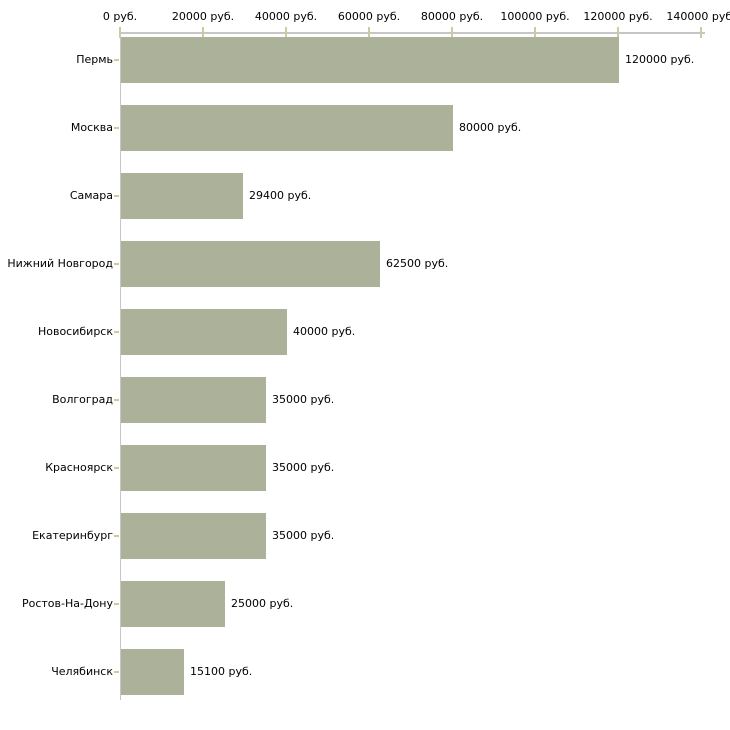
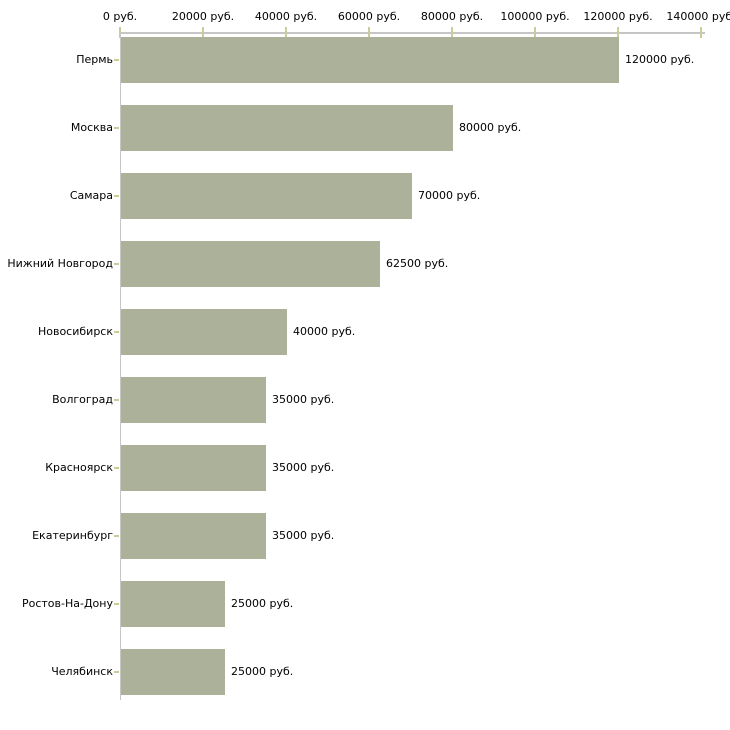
Самара: 29400 -> 70000
Челябинск: 15100 -> 25000
